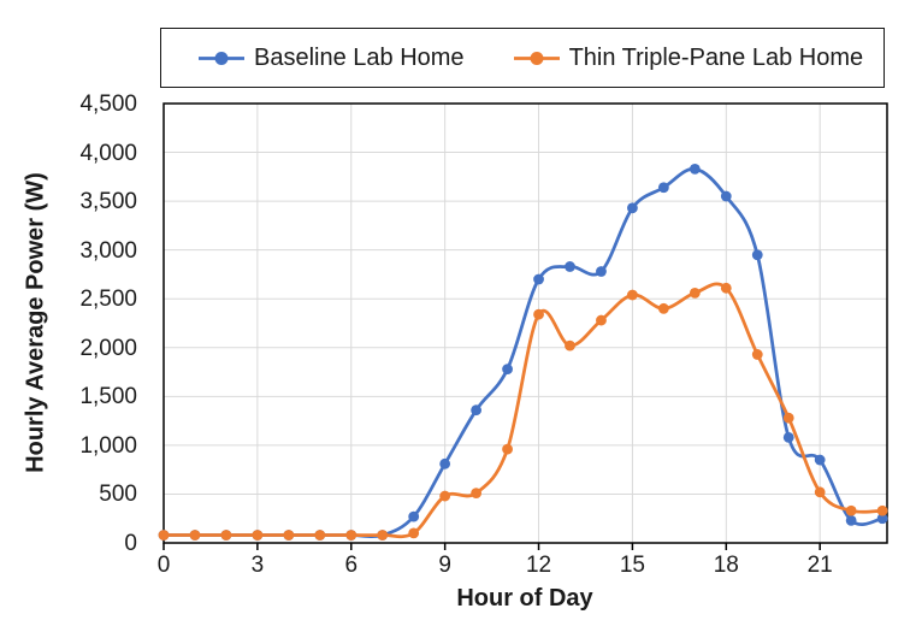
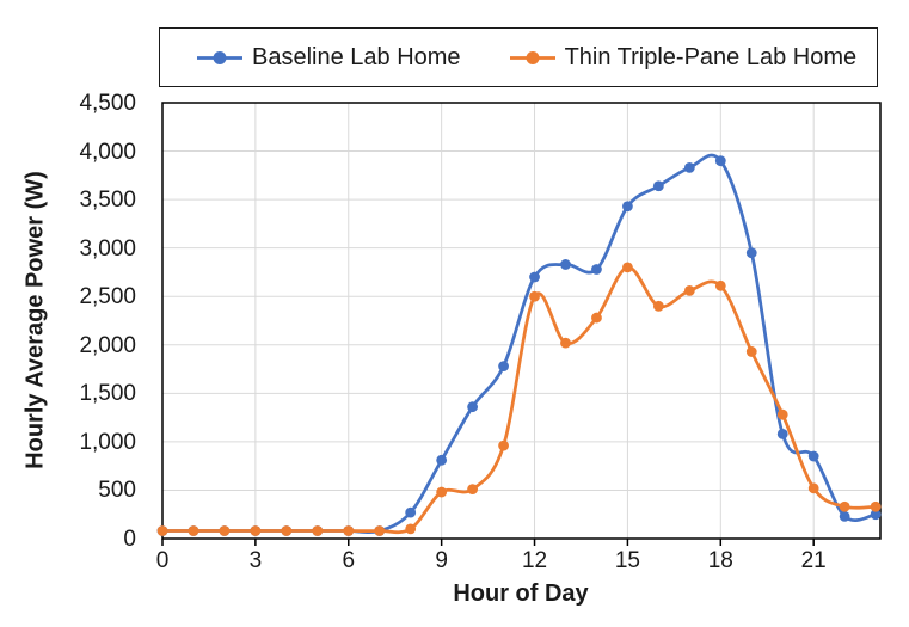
Thin Triple-Pane Lab Home/12: 2300 -> 2500
Thin Triple-Pane Lab Home/15: 2500 -> 2800
Baseline Lab Home/18: 3600 -> 3900
